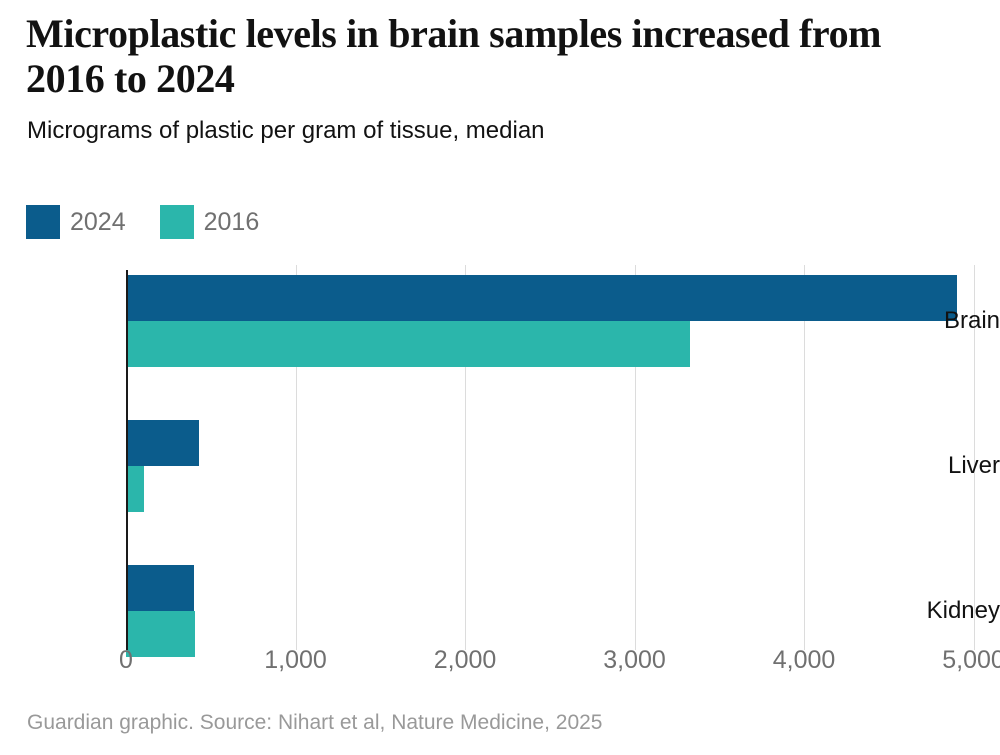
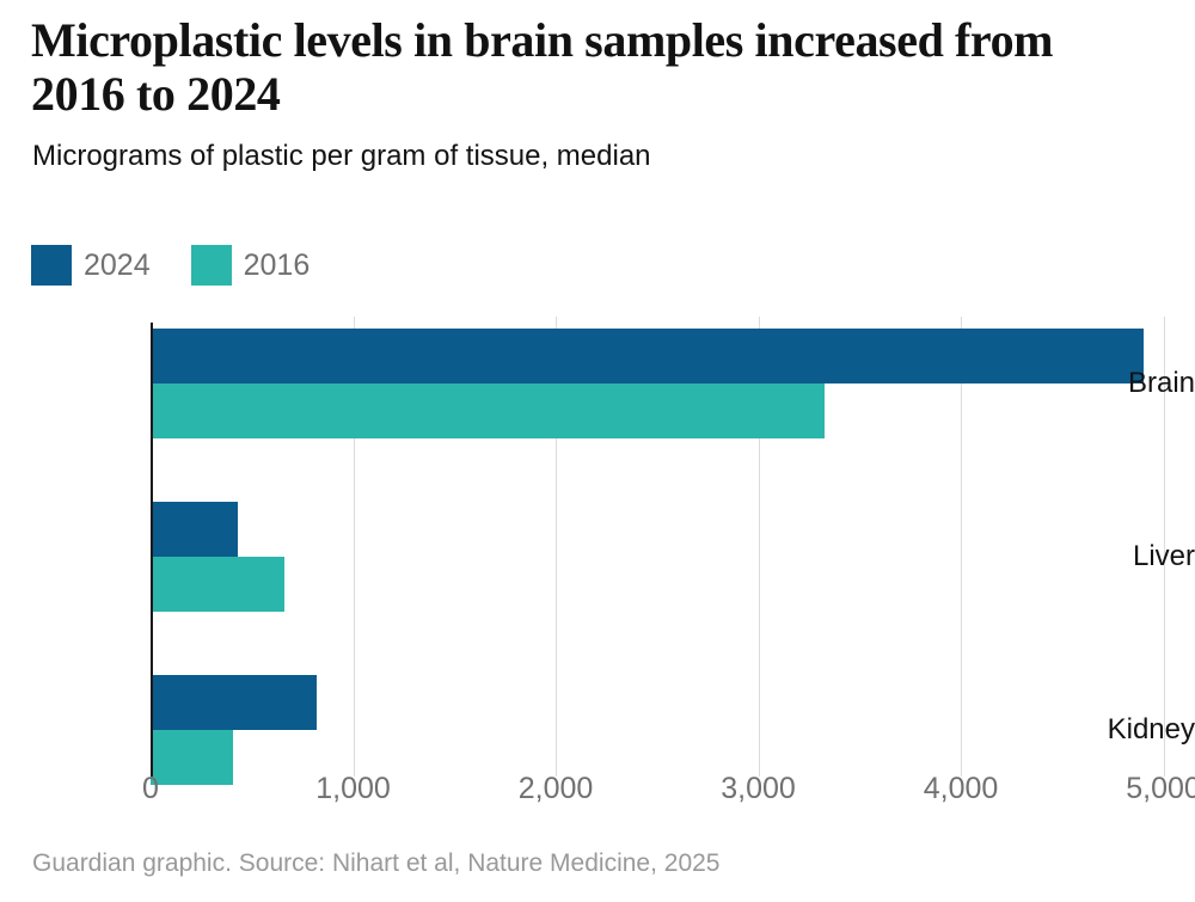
2016/Liver: 100 -> 660
2024/Kidney: 400 -> 820
